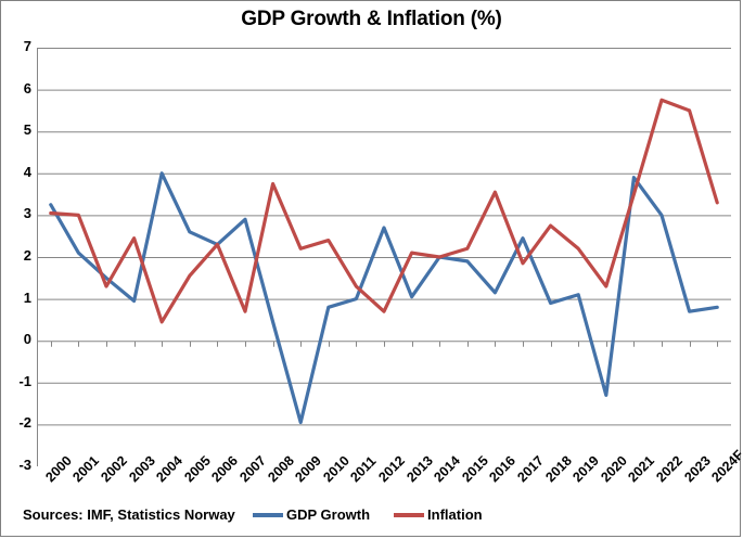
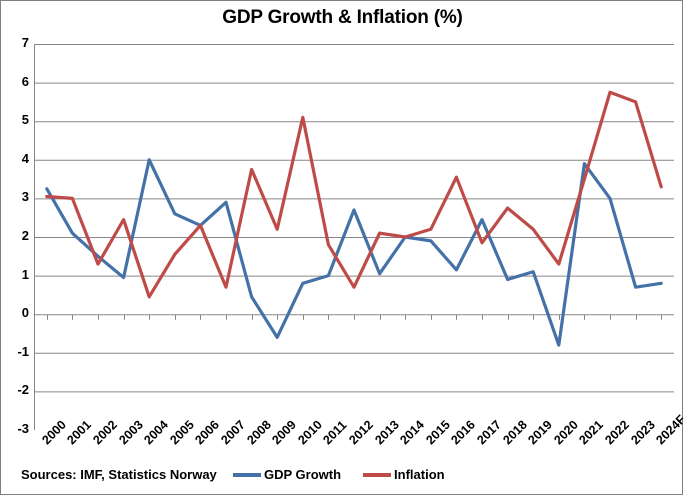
GDP Growth/2009: -1.9 -> -0.6
Inflation/2010: 2.4 -> 5.1
Inflation/2011: 1.3 -> 1.8
GDP Growth/2020: -1.3 -> -0.8
